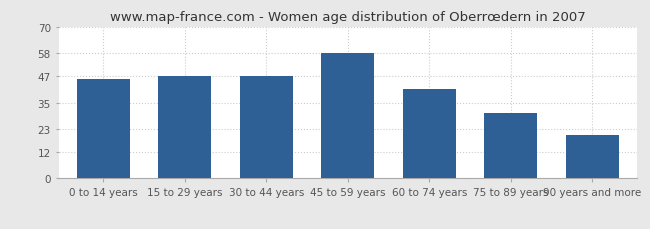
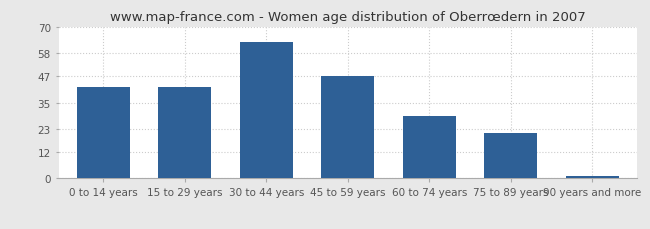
0 to 14 years: 46 -> 42
15 to 29 years: 47 -> 42
30 to 44 years: 47 -> 63
45 to 59 years: 58 -> 47
60 to 74 years: 41 -> 29
75 to 89 years: 30 -> 21
90 years and more: 20 -> 1
